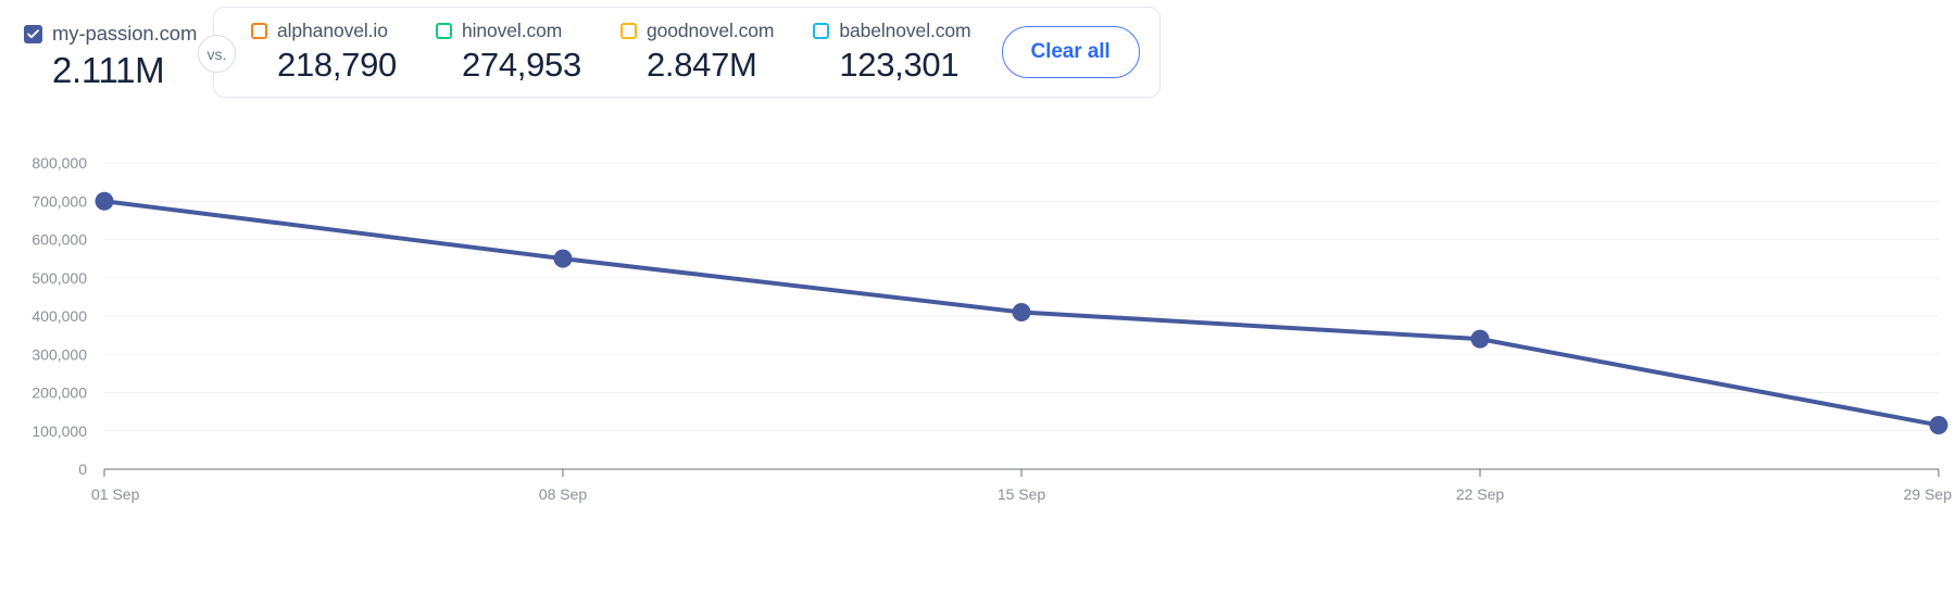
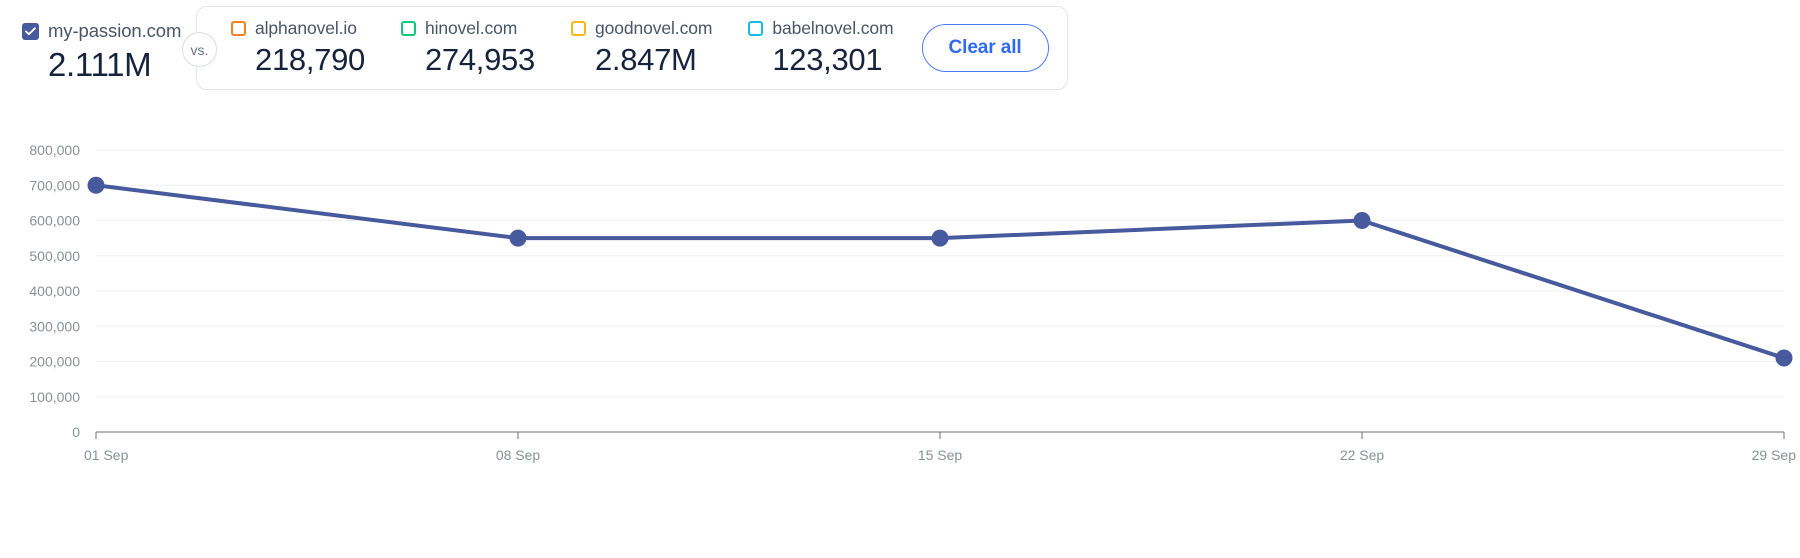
15 Sep: 410000 -> 550000
22 Sep: 340000 -> 600000
29 Sep: 120000 -> 210000
